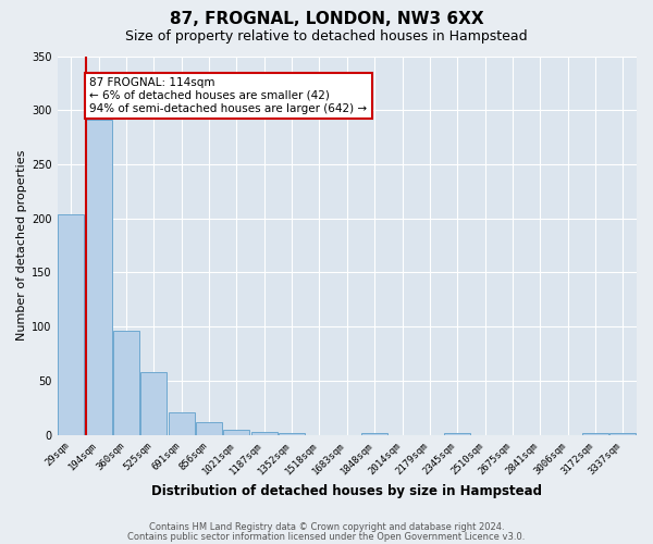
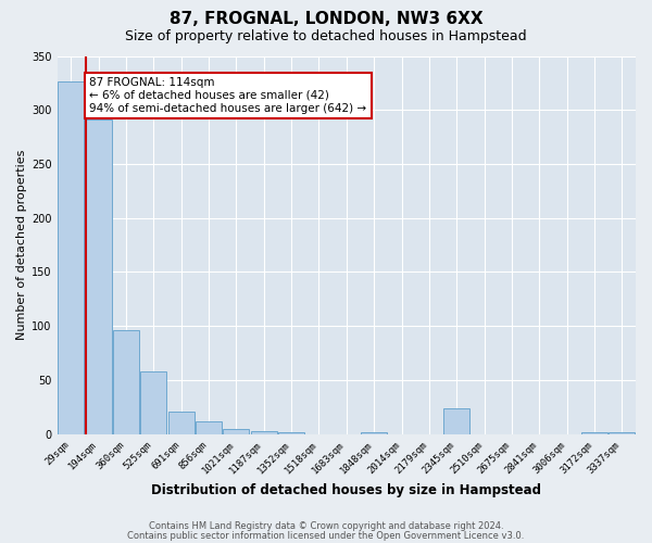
29sqm: 204 -> 326
2345sqm: 2 -> 24
